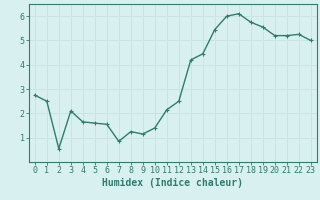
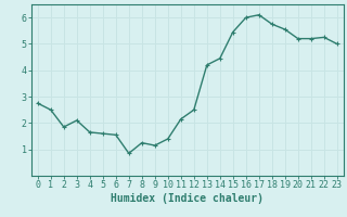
2: 0.55 -> 1.85
